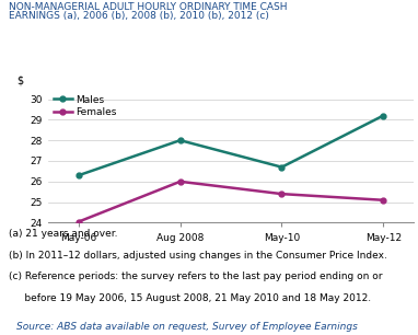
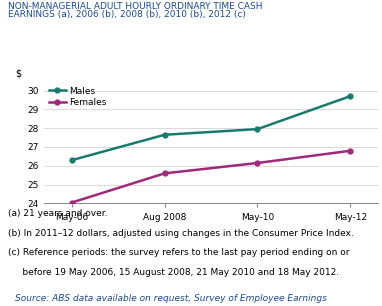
Males/Aug 2008: 28.0 -> 27.6
Females/Aug 2008: 26.0 -> 25.6
Males/May-10: 26.7 -> 27.9
Females/May-10: 25.4 -> 26.1
Males/May-12: 29.2 -> 29.7
Females/May-12: 25.1 -> 26.8
